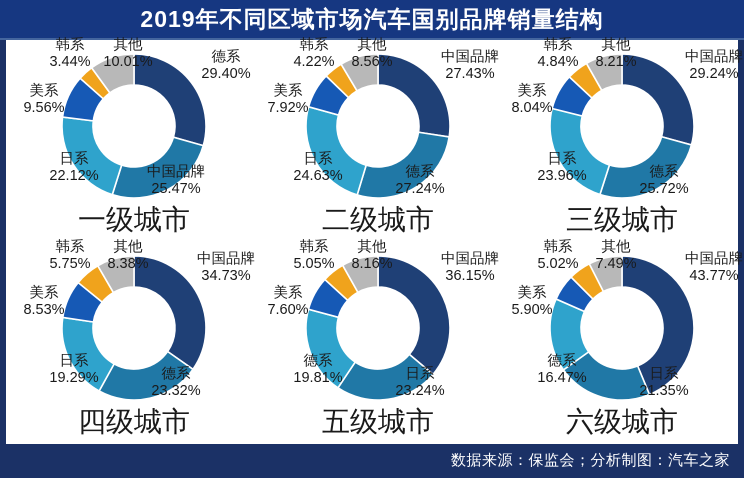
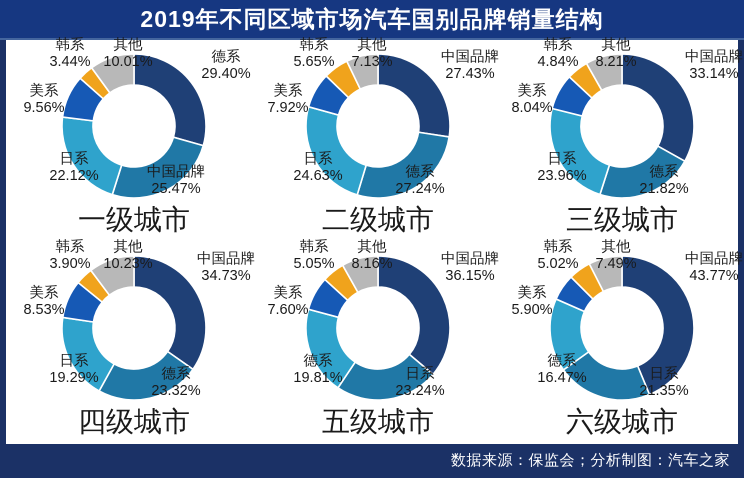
二级城市/韩系: 4.22% -> 5.65%
二级城市/其他: 8.56% -> 7.13%
三级城市/中国品牌: 29.24% -> 33.14%
三级城市/德系: 25.72% -> 21.82%
四级城市/韩系: 5.75% -> 3.90%
四级城市/其他: 8.38% -> 10.23%
